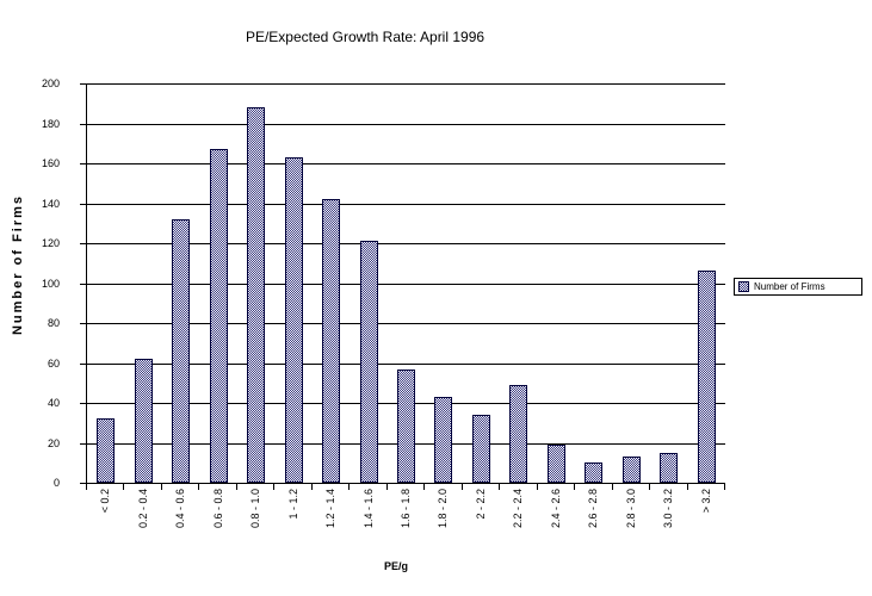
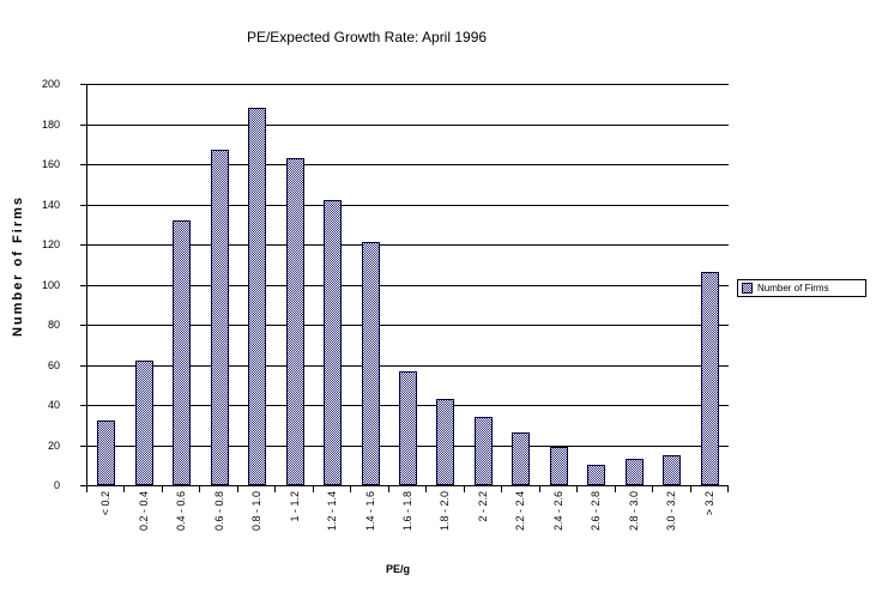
2.2 - 2.4: 49 -> 26
